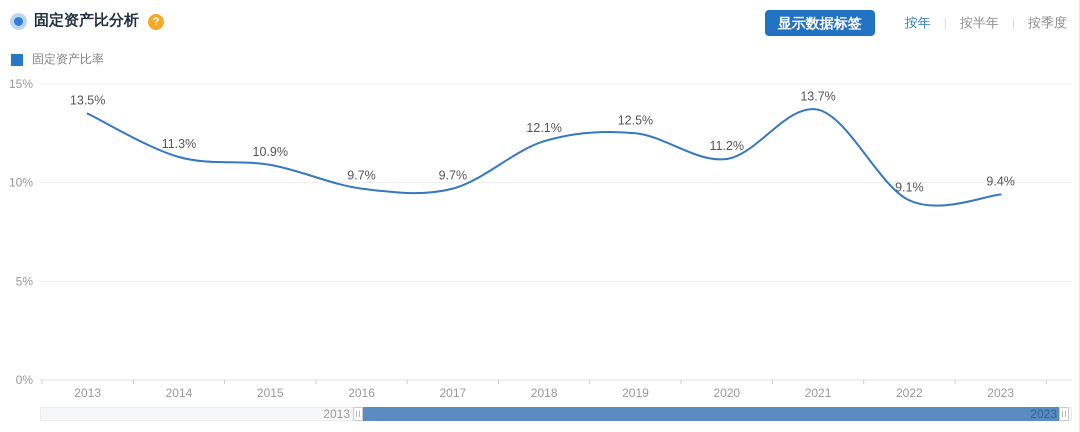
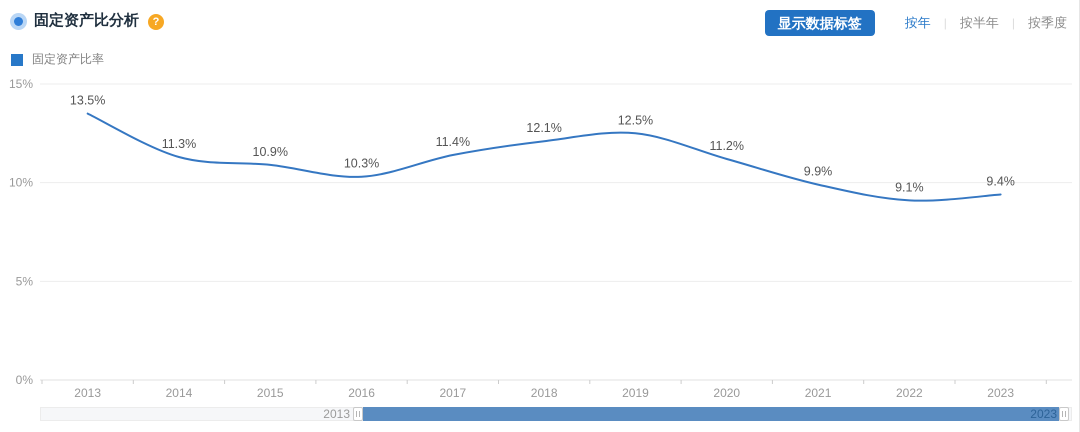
2016: 9.7% -> 10.3%
2017: 9.7% -> 11.4%
2021: 13.7% -> 9.9%
